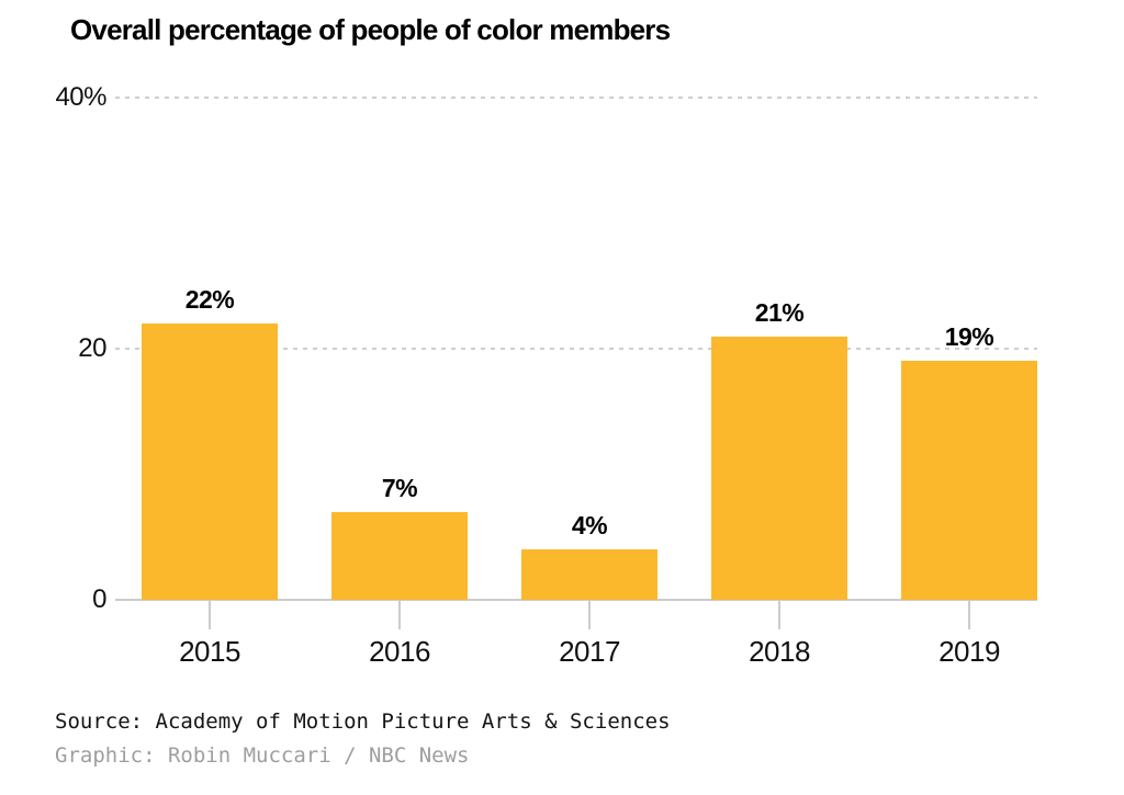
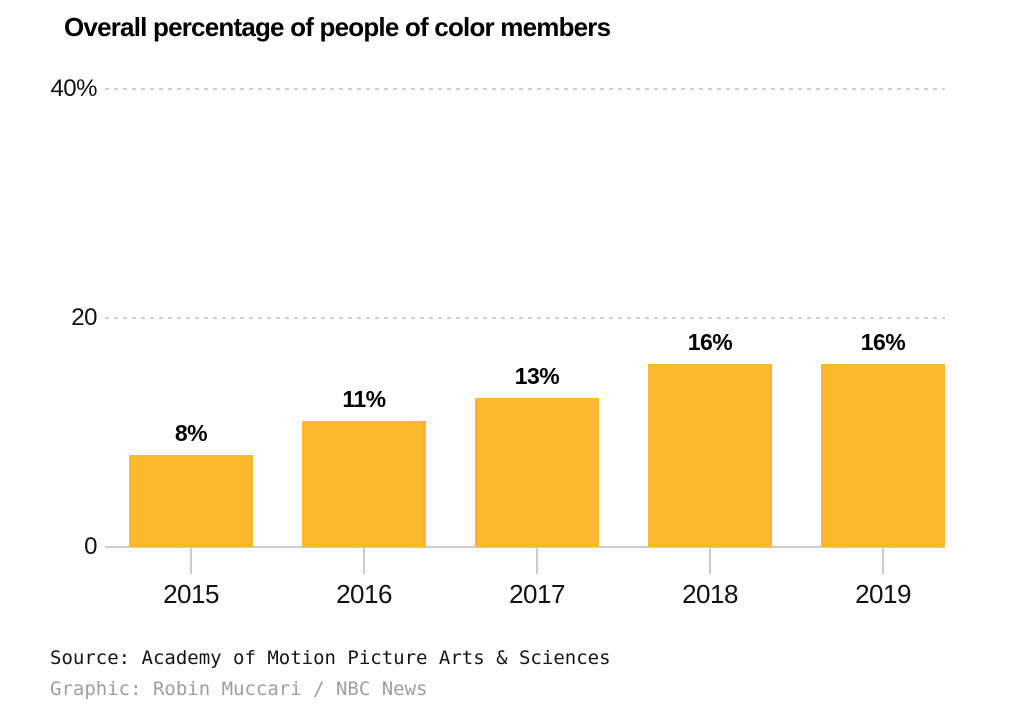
2015: 22% -> 8%
2016: 7% -> 11%
2017: 4% -> 13%
2018: 21% -> 16%
2019: 19% -> 16%
